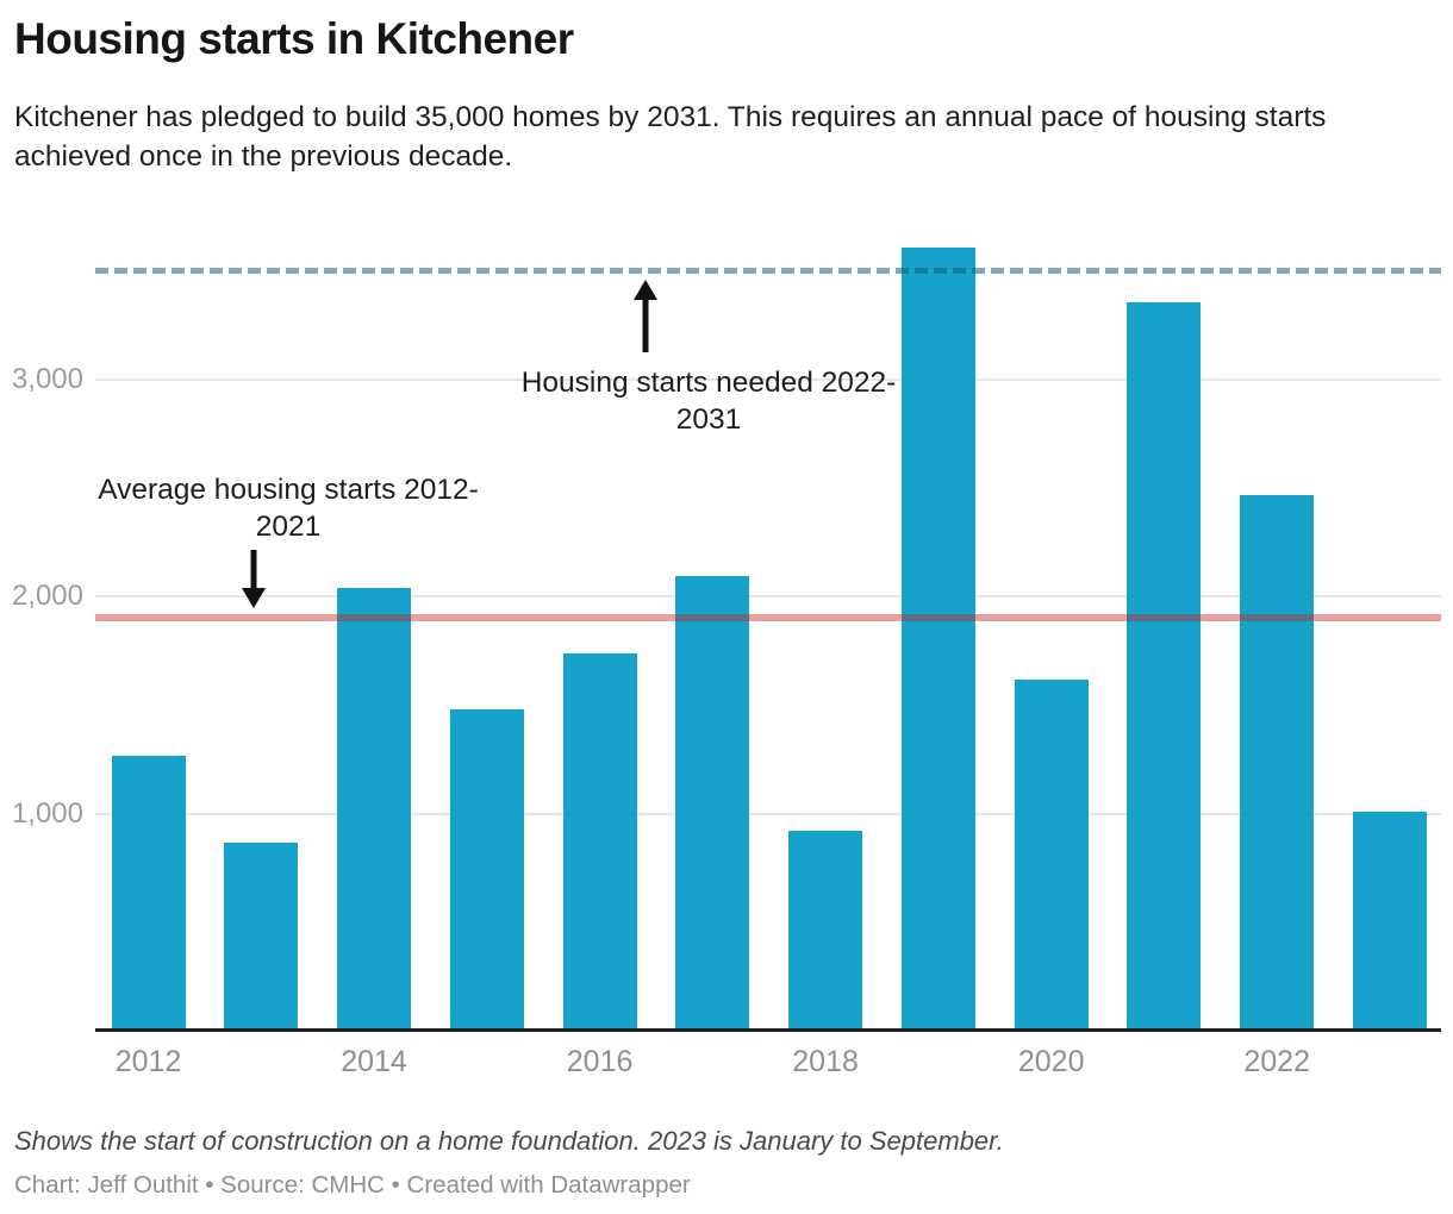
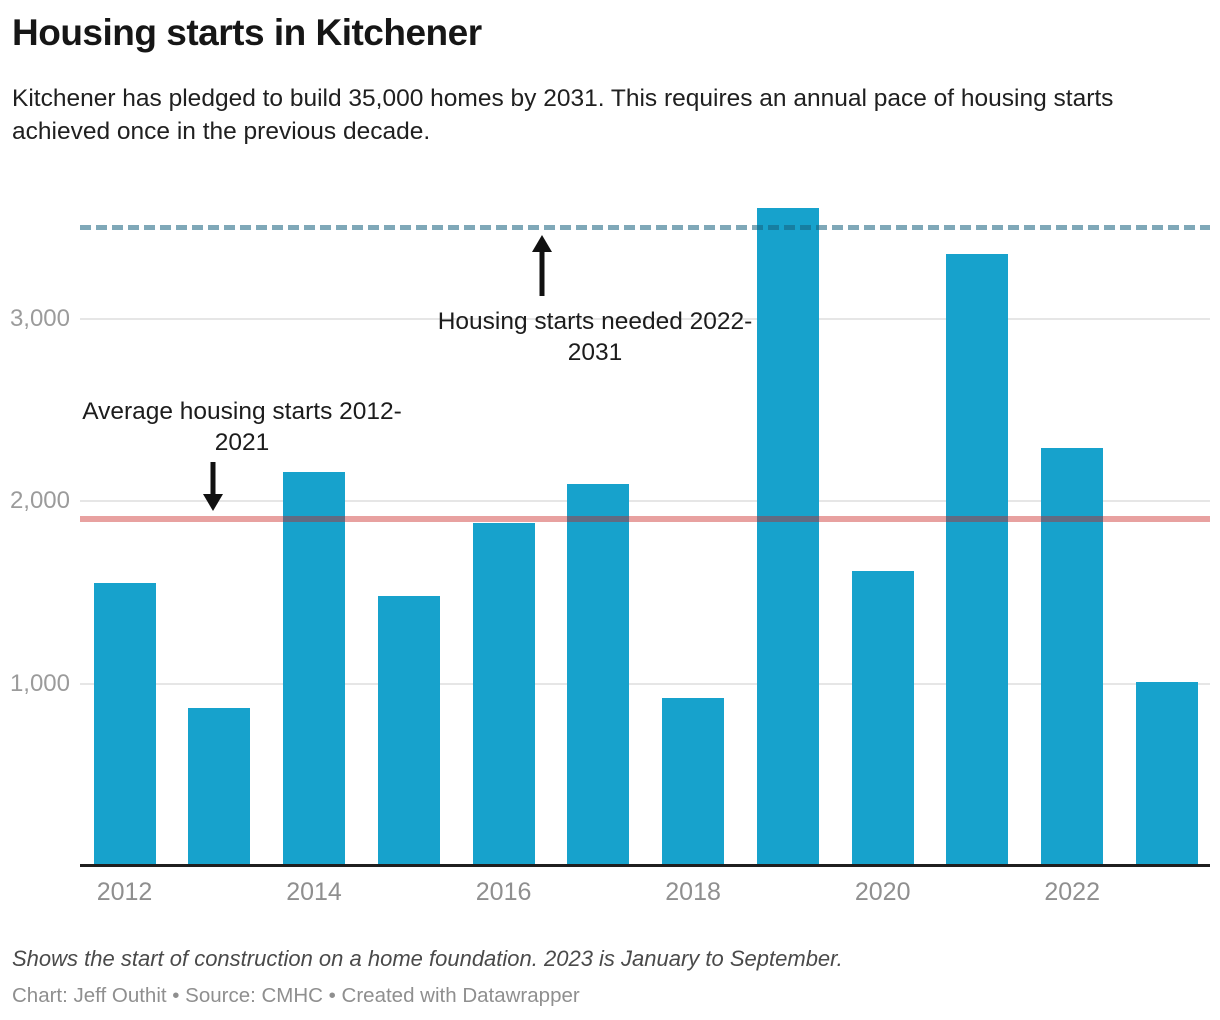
2012: 1270 -> 1550
2014: 2040 -> 2160
2016: 1740 -> 1880
2022: 2470 -> 2290
